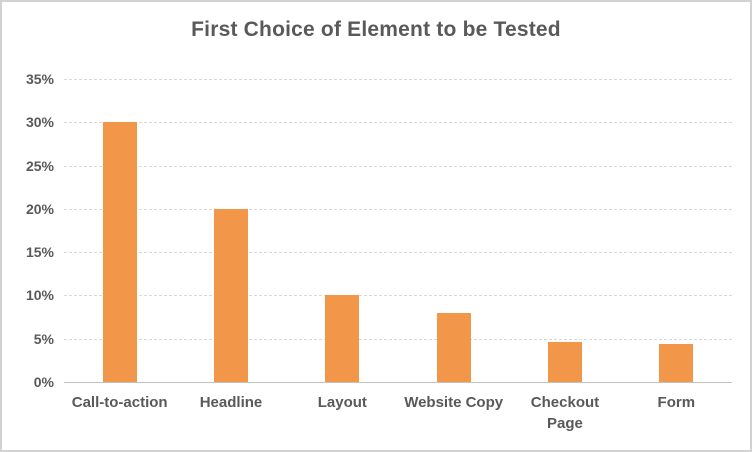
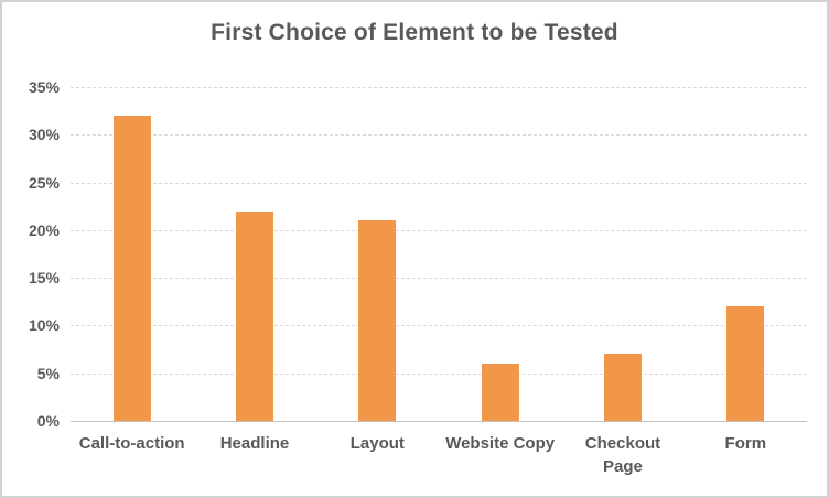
Call-to-action: 30% -> 32%
Headline: 20% -> 22%
Layout: 10% -> 21%
Website Copy: 8% -> 6%
Checkout Page: 5% -> 7%
Form: 4% -> 12%
